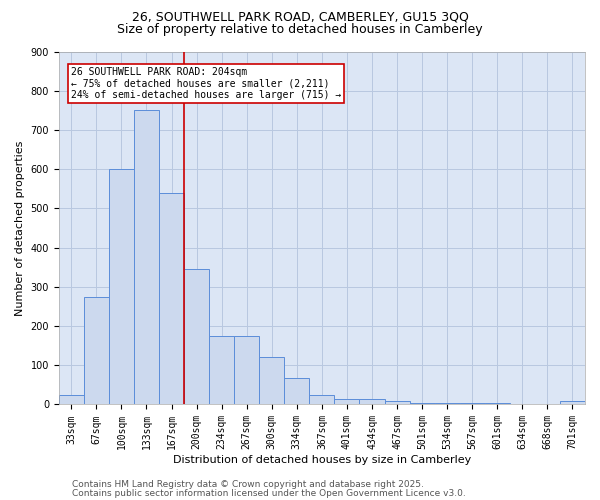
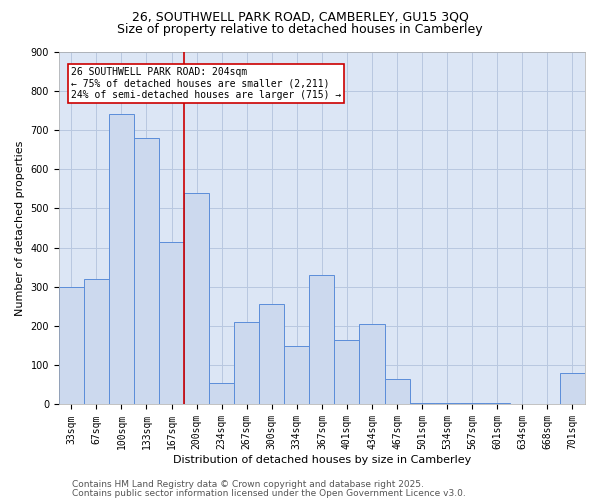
33sqm: 25 -> 300
67sqm: 275 -> 320
100sqm: 600 -> 740
133sqm: 750 -> 680
167sqm: 540 -> 415
200sqm: 345 -> 540
234sqm: 175 -> 55
267sqm: 175 -> 210
300sqm: 120 -> 255
334sqm: 68 -> 150
367sqm: 25 -> 330
401sqm: 15 -> 165
434sqm: 15 -> 205
467sqm: 10 -> 65
701sqm: 8 -> 80
